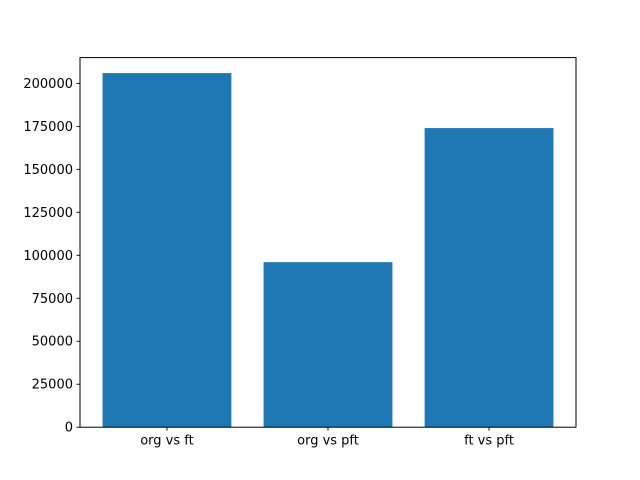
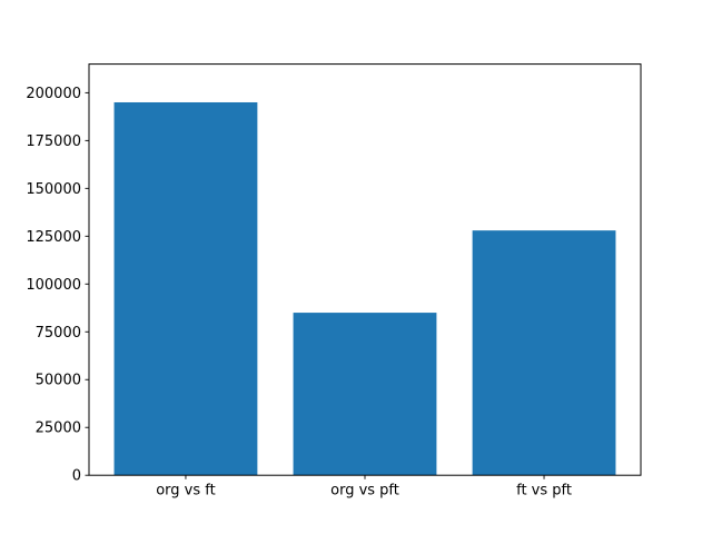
org vs ft: 206000 -> 195000
org vs pft: 96000 -> 85000
ft vs pft: 174000 -> 128000
